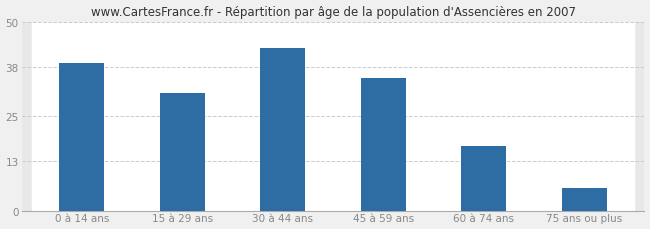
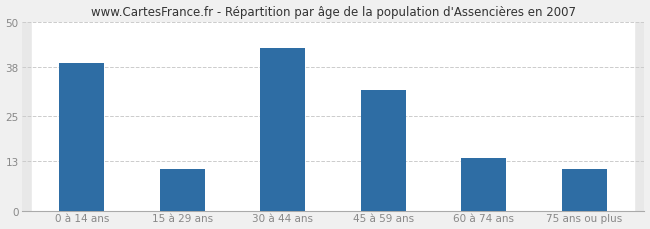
15 à 29 ans: 31 -> 11
45 à 59 ans: 35 -> 32
60 à 74 ans: 17 -> 14
75 ans ou plus: 6 -> 11
